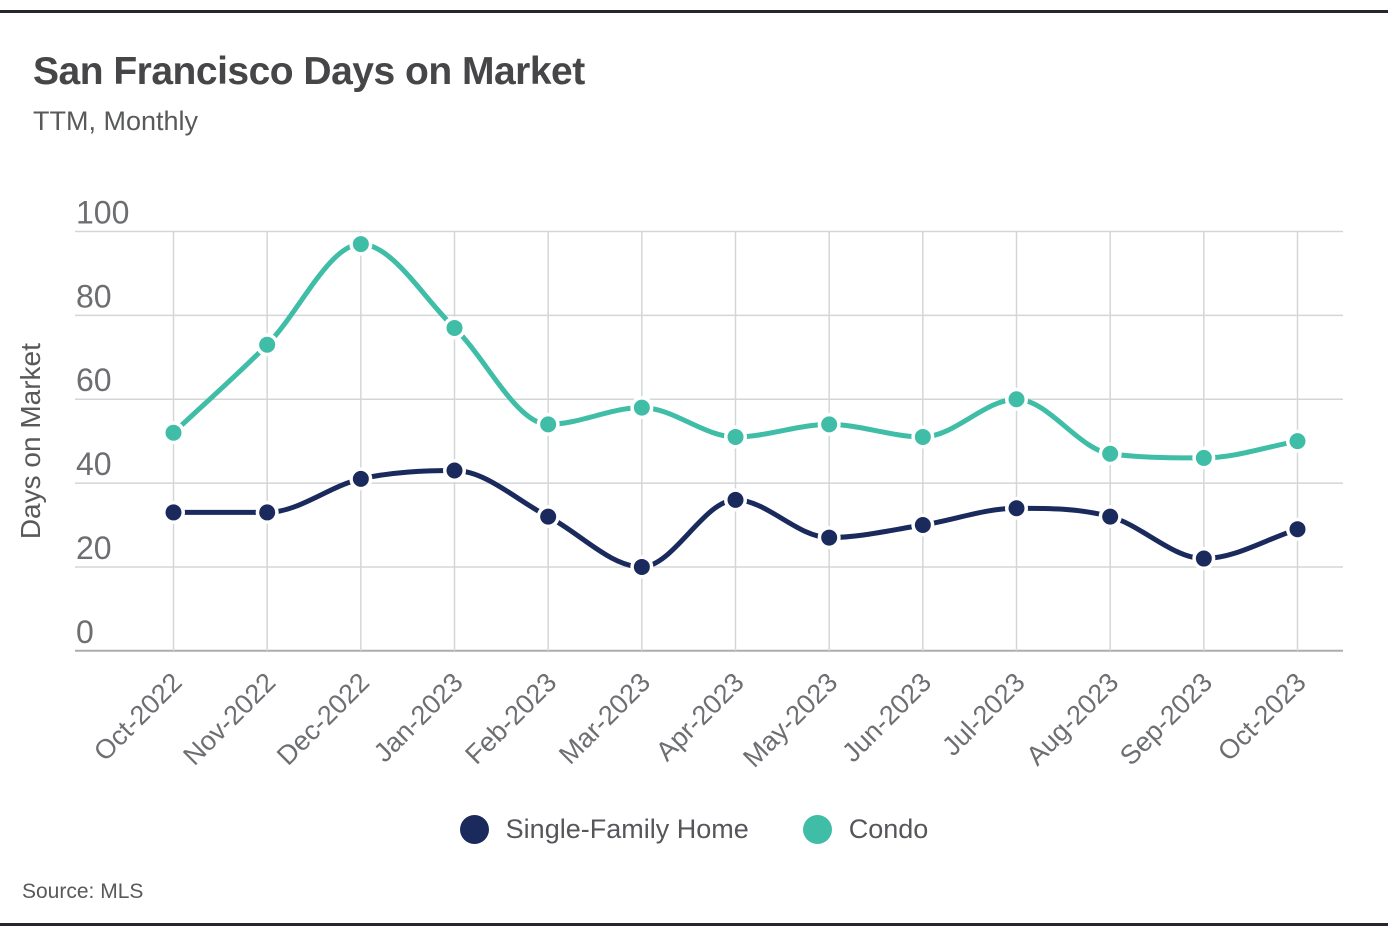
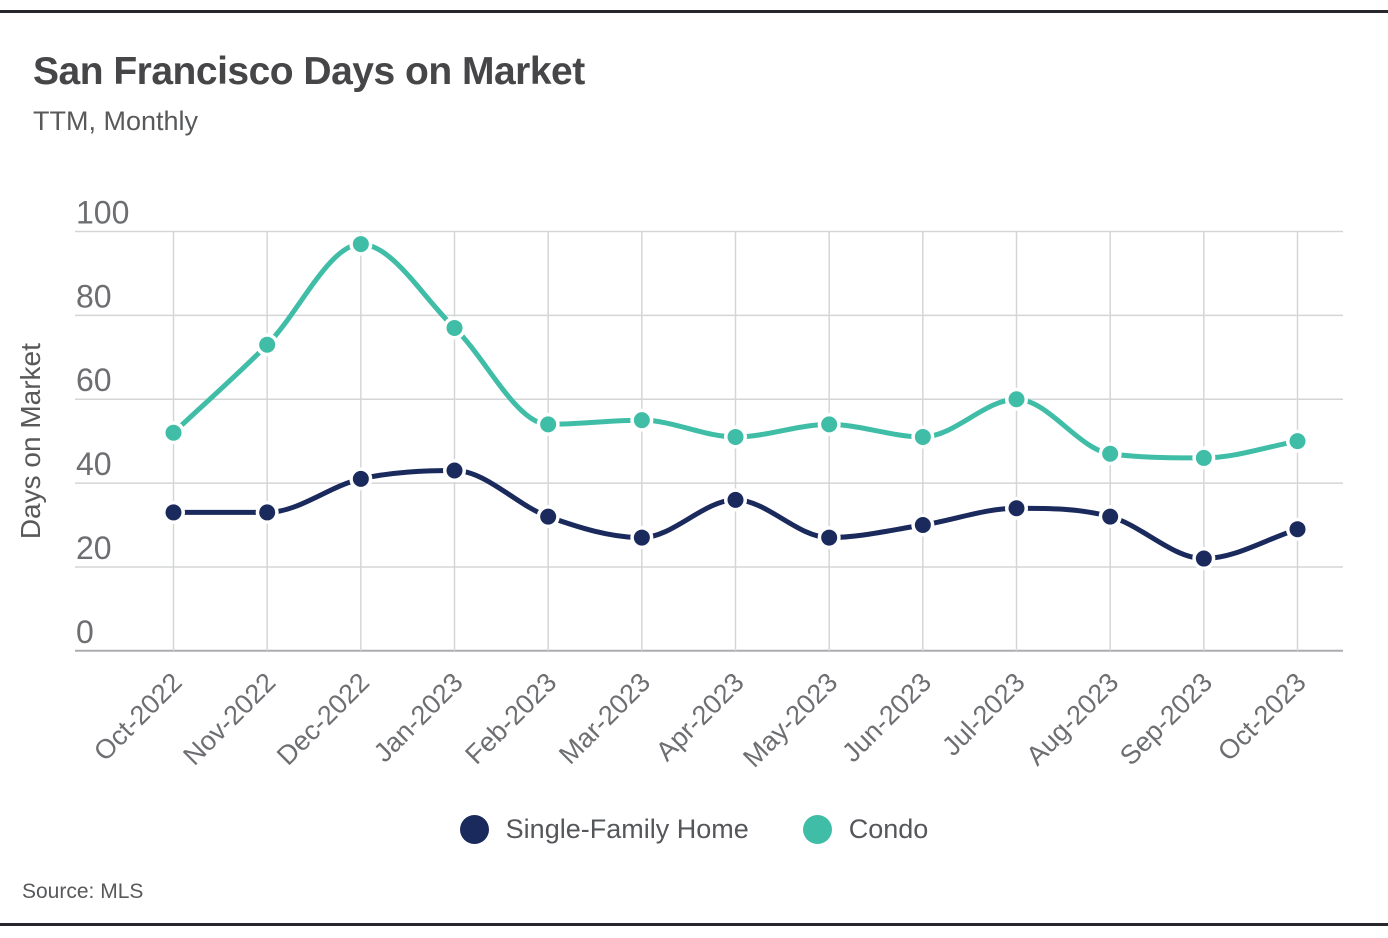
Single-Family Home/Mar-2023: 20 -> 27
Condo/Mar-2023: 58 -> 55
